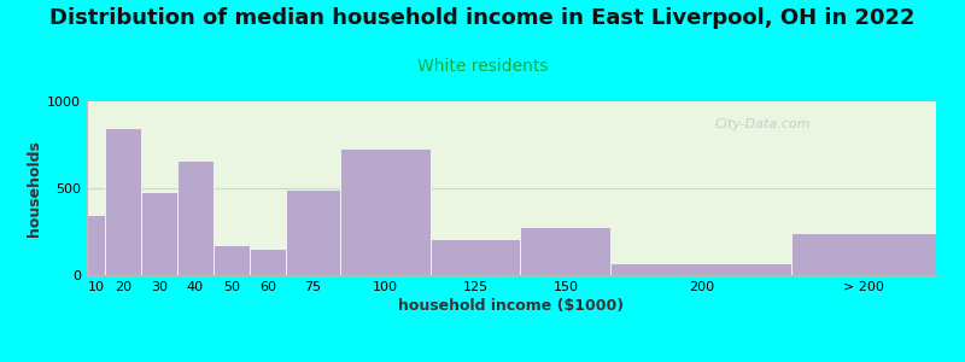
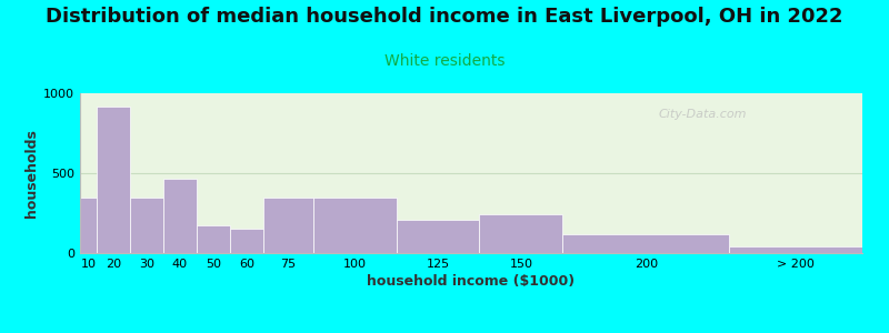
20: 850 -> 920
30: 480 -> 350
40: 660 -> 460
75: 490 -> 350
100: 730 -> 350
150: 280 -> 240
200: 70 -> 120
> 200: 240 -> 40
